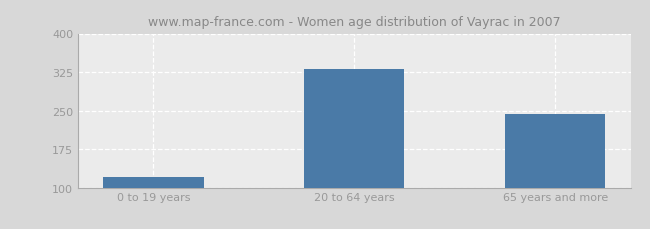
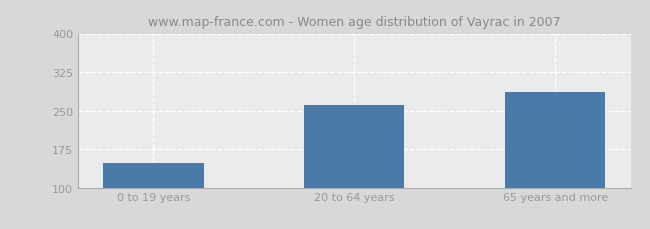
0 to 19 years: 120 -> 148
20 to 64 years: 330 -> 260
65 years and more: 243 -> 286
